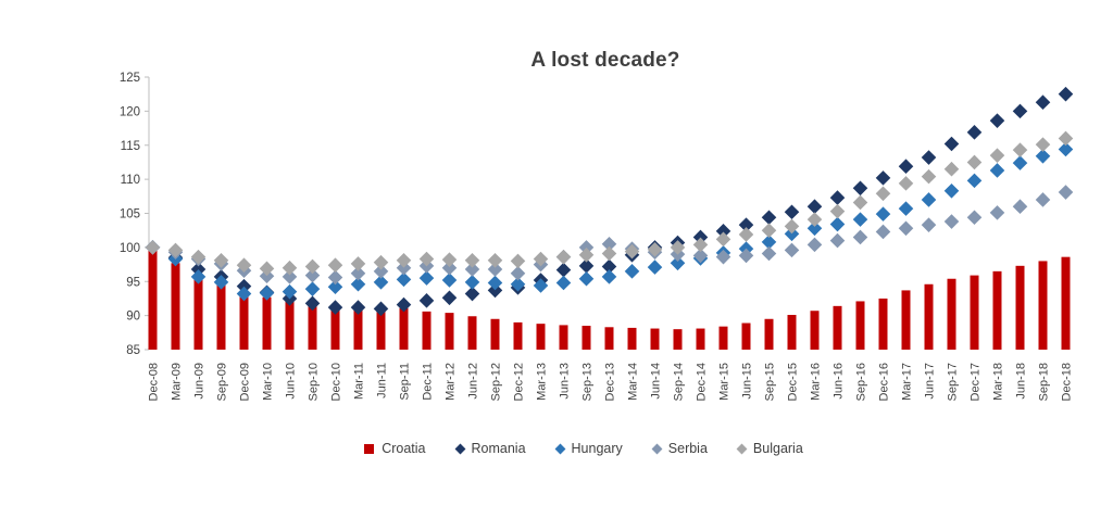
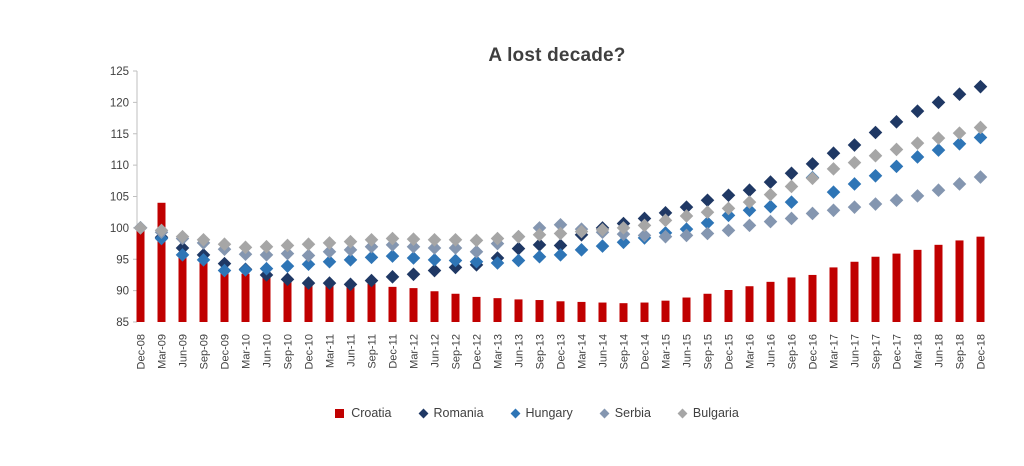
Croatia/Mar-09: 98 -> 104
Hungary/Dec-16: 105 -> 108
